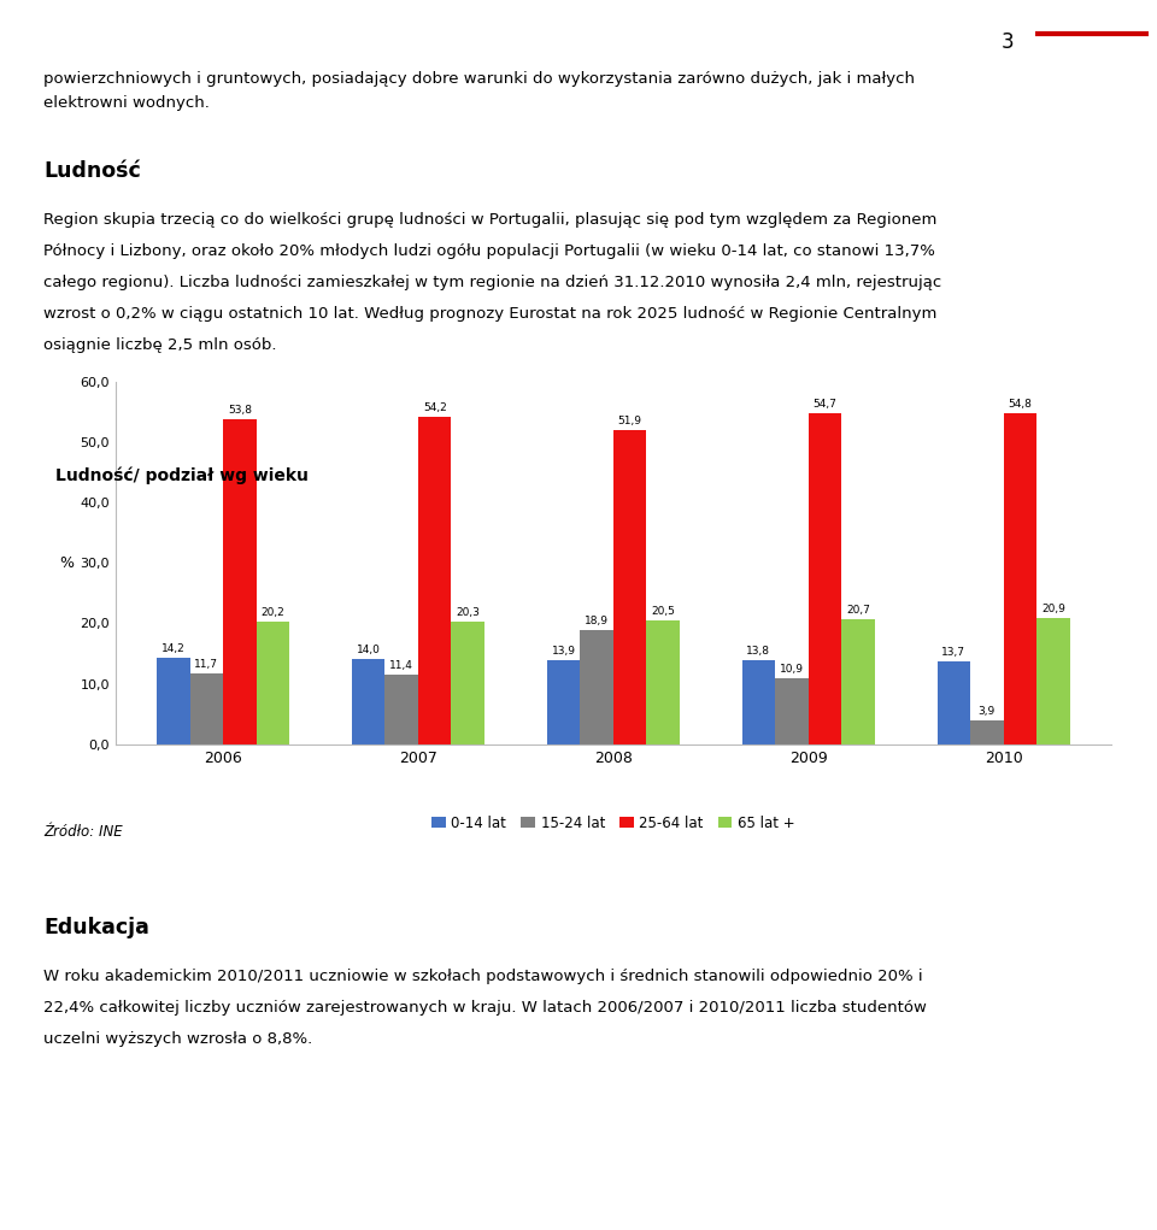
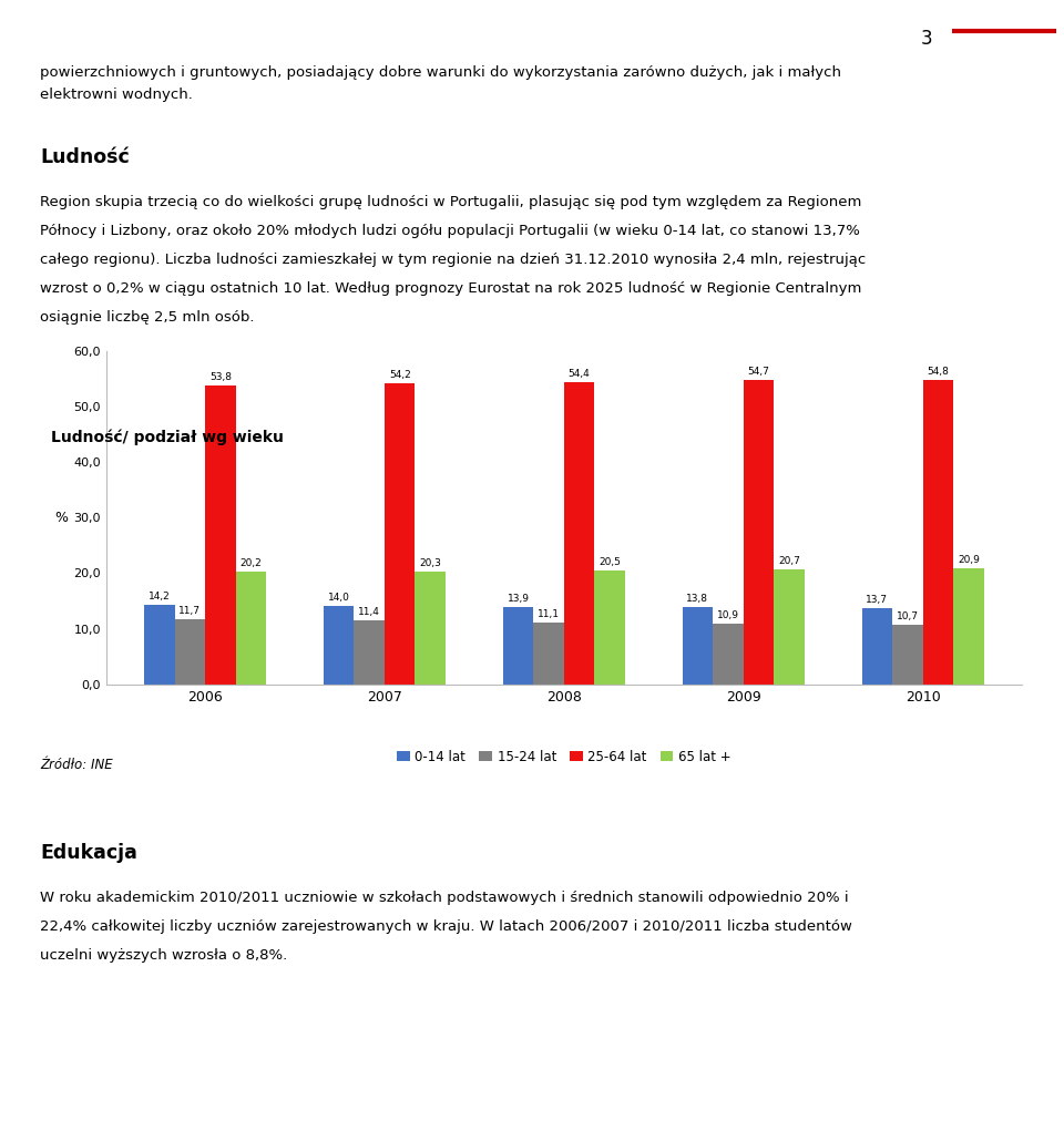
15-24 lat/2008: 18,9 -> 11,1
25-64 lat/2008: 51,9 -> 54,4
15-24 lat/2010: 3,9 -> 10,7
